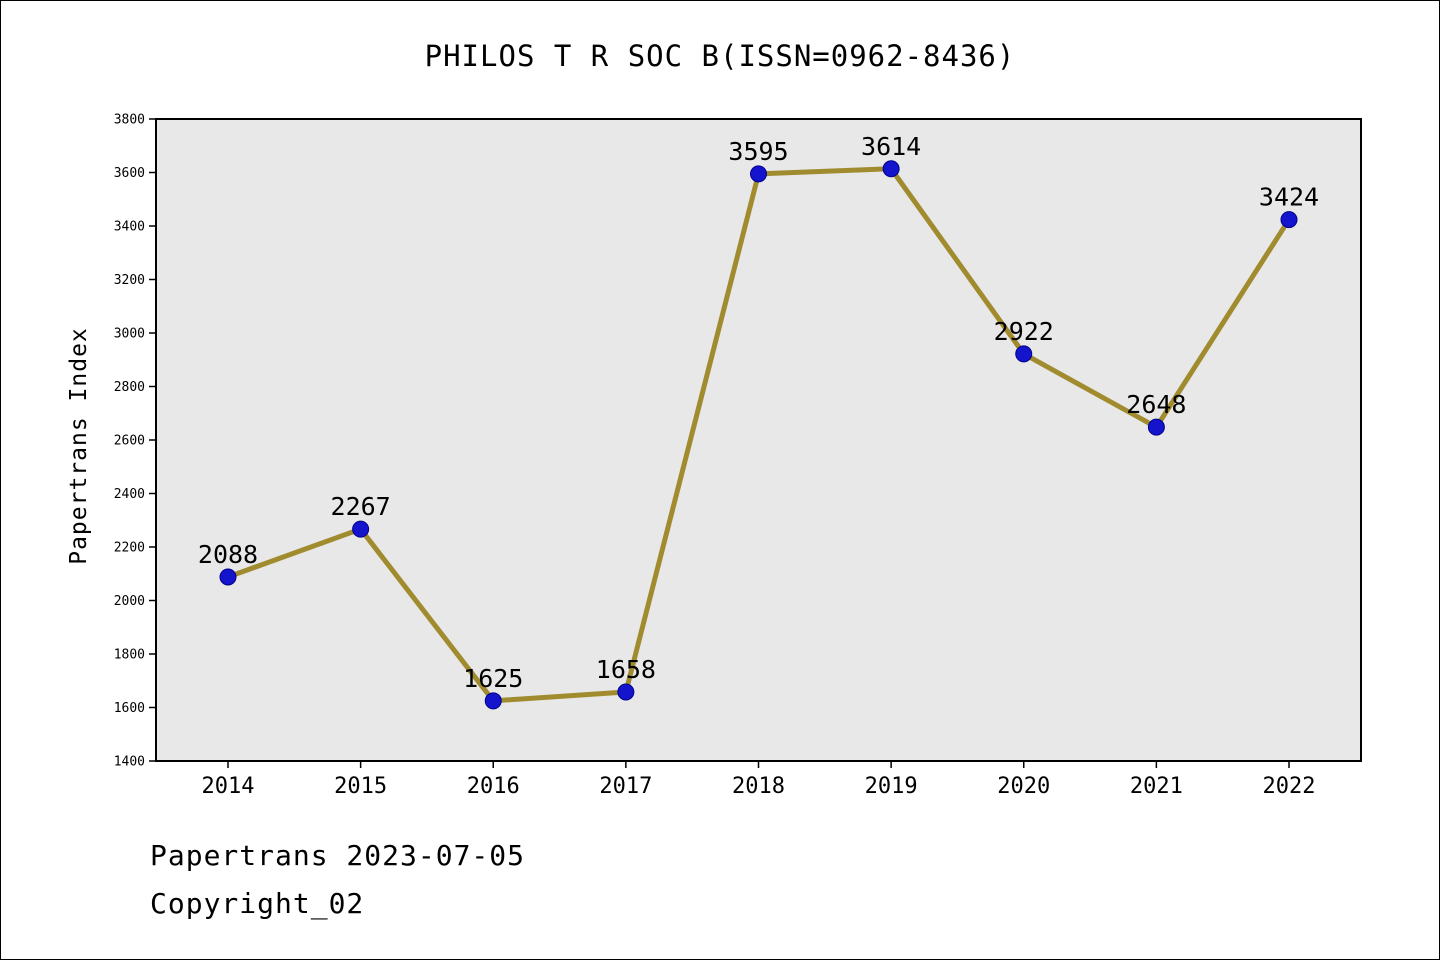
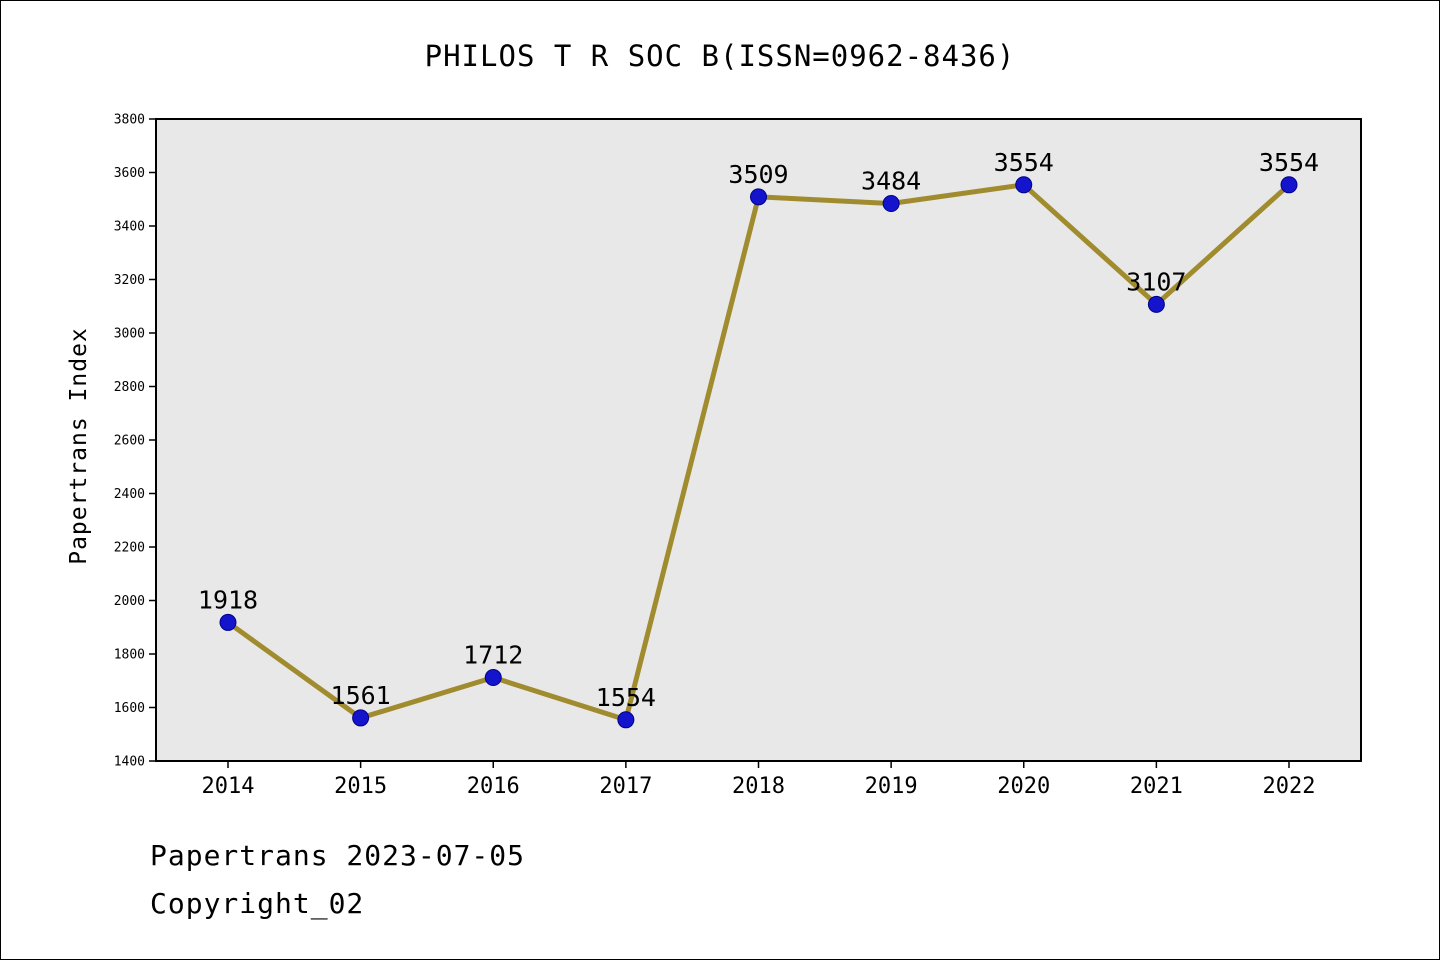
2014: 2088 -> 1918
2015: 2267 -> 1561
2016: 1625 -> 1712
2017: 1658 -> 1554
2018: 3595 -> 3509
2019: 3614 -> 3484
2020: 2922 -> 3554
2021: 2648 -> 3107
2022: 3424 -> 3554
